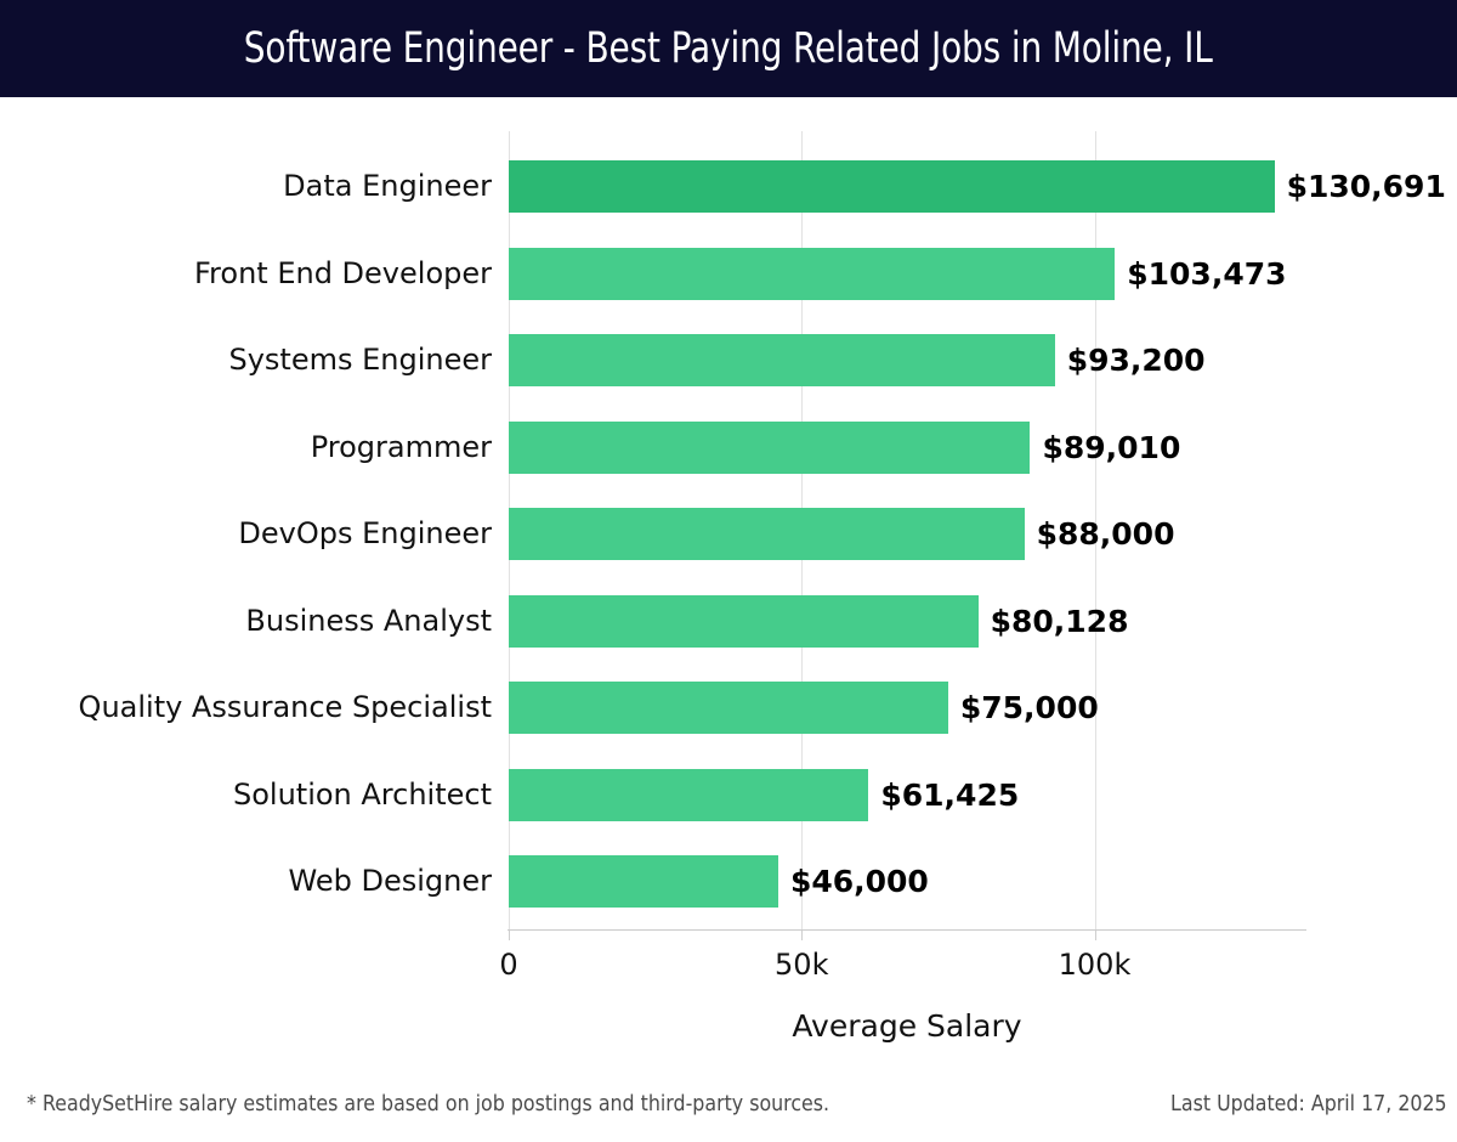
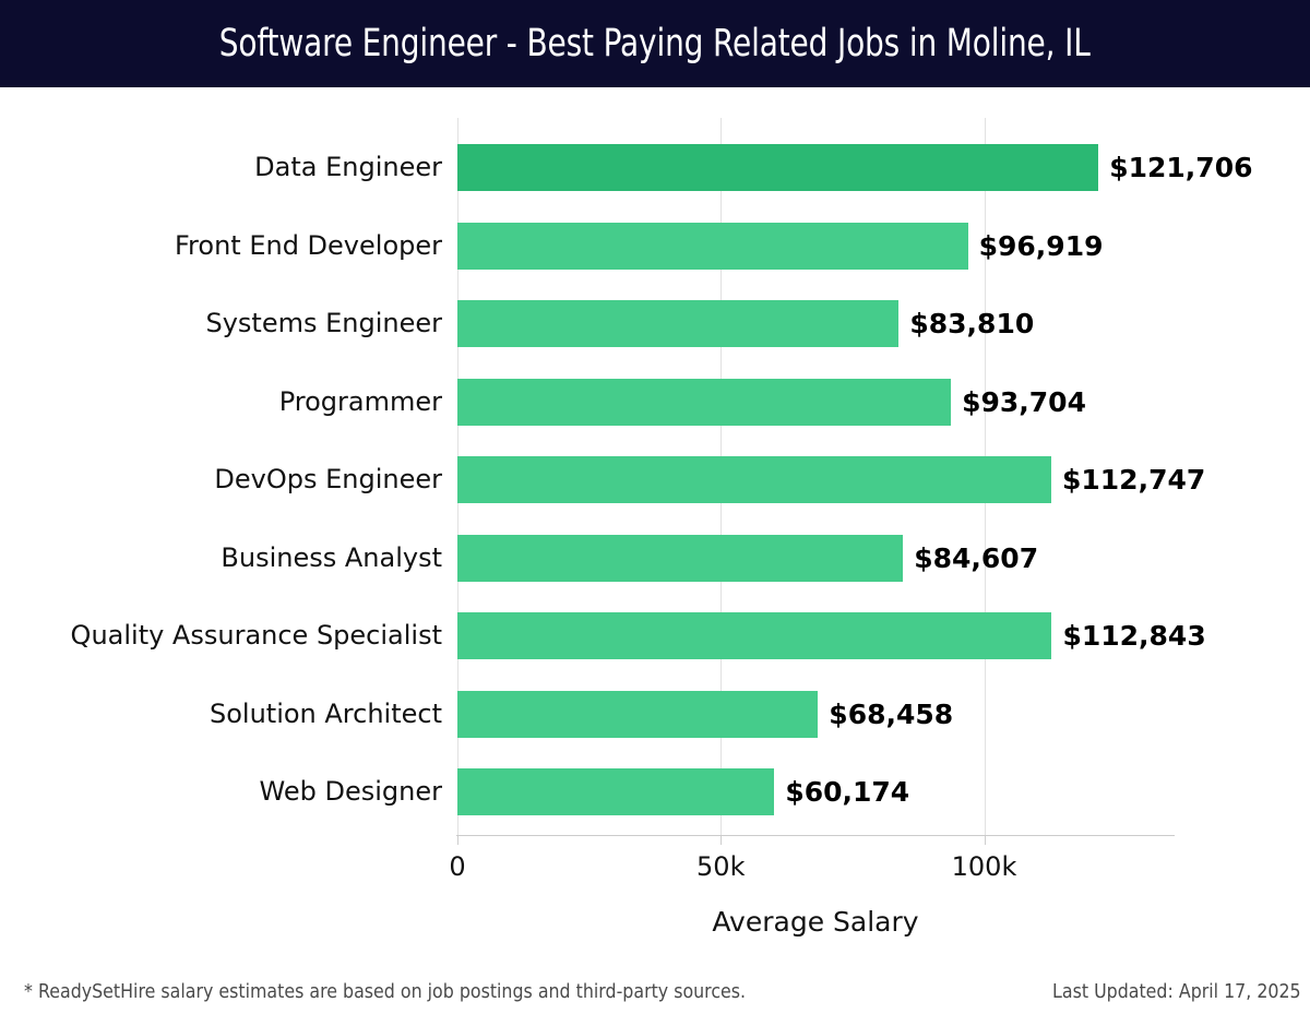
Data Engineer: $130,691 -> $121,706
Front End Developer: $103,473 -> $96,919
Systems Engineer: $93,200 -> $83,810
Programmer: $89,010 -> $93,704
DevOps Engineer: $88,000 -> $112,747
Business Analyst: $80,128 -> $84,607
Quality Assurance Specialist: $75,000 -> $112,843
Solution Architect: $61,425 -> $68,458
Web Designer: $46,000 -> $60,174
